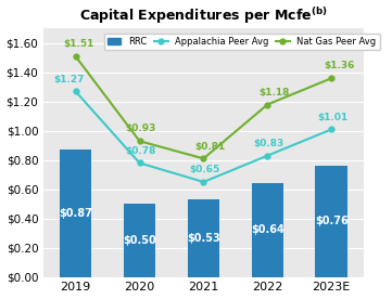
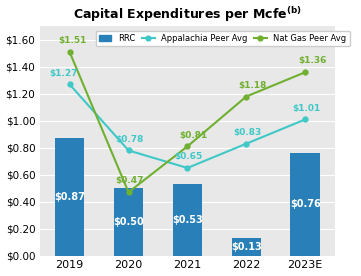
Nat Gas Peer Avg/2020: $0.93 -> $0.47
RRC/2022: $0.64 -> $0.13
